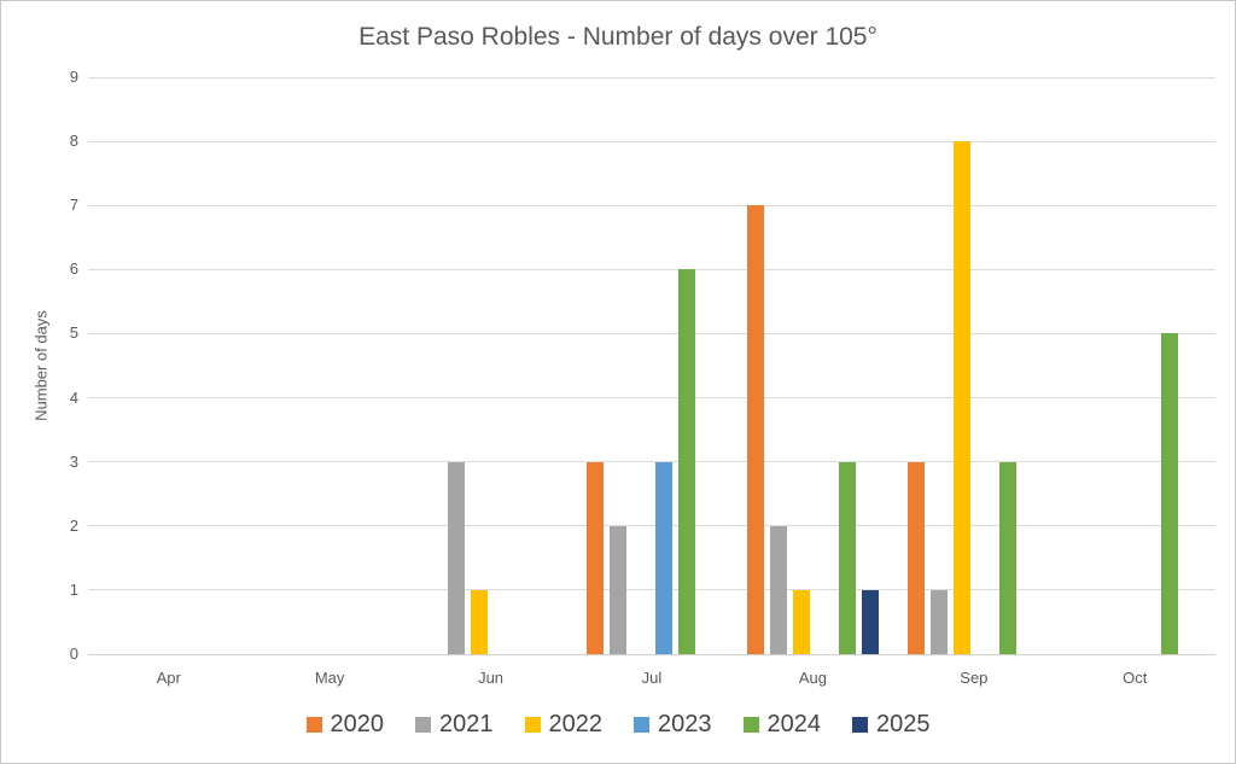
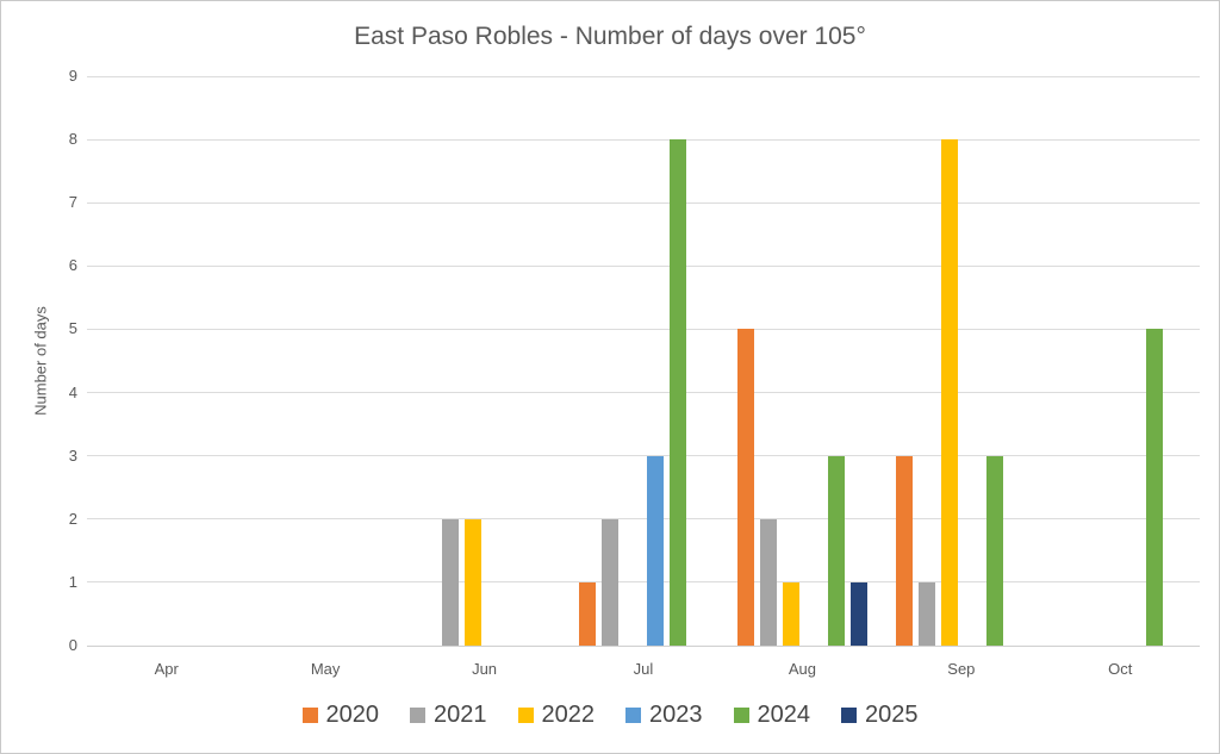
2021/Jun: 3 -> 2
2022/Jun: 1 -> 2
2020/Jul: 3 -> 1
2024/Jul: 6 -> 8
2020/Aug: 7 -> 5
